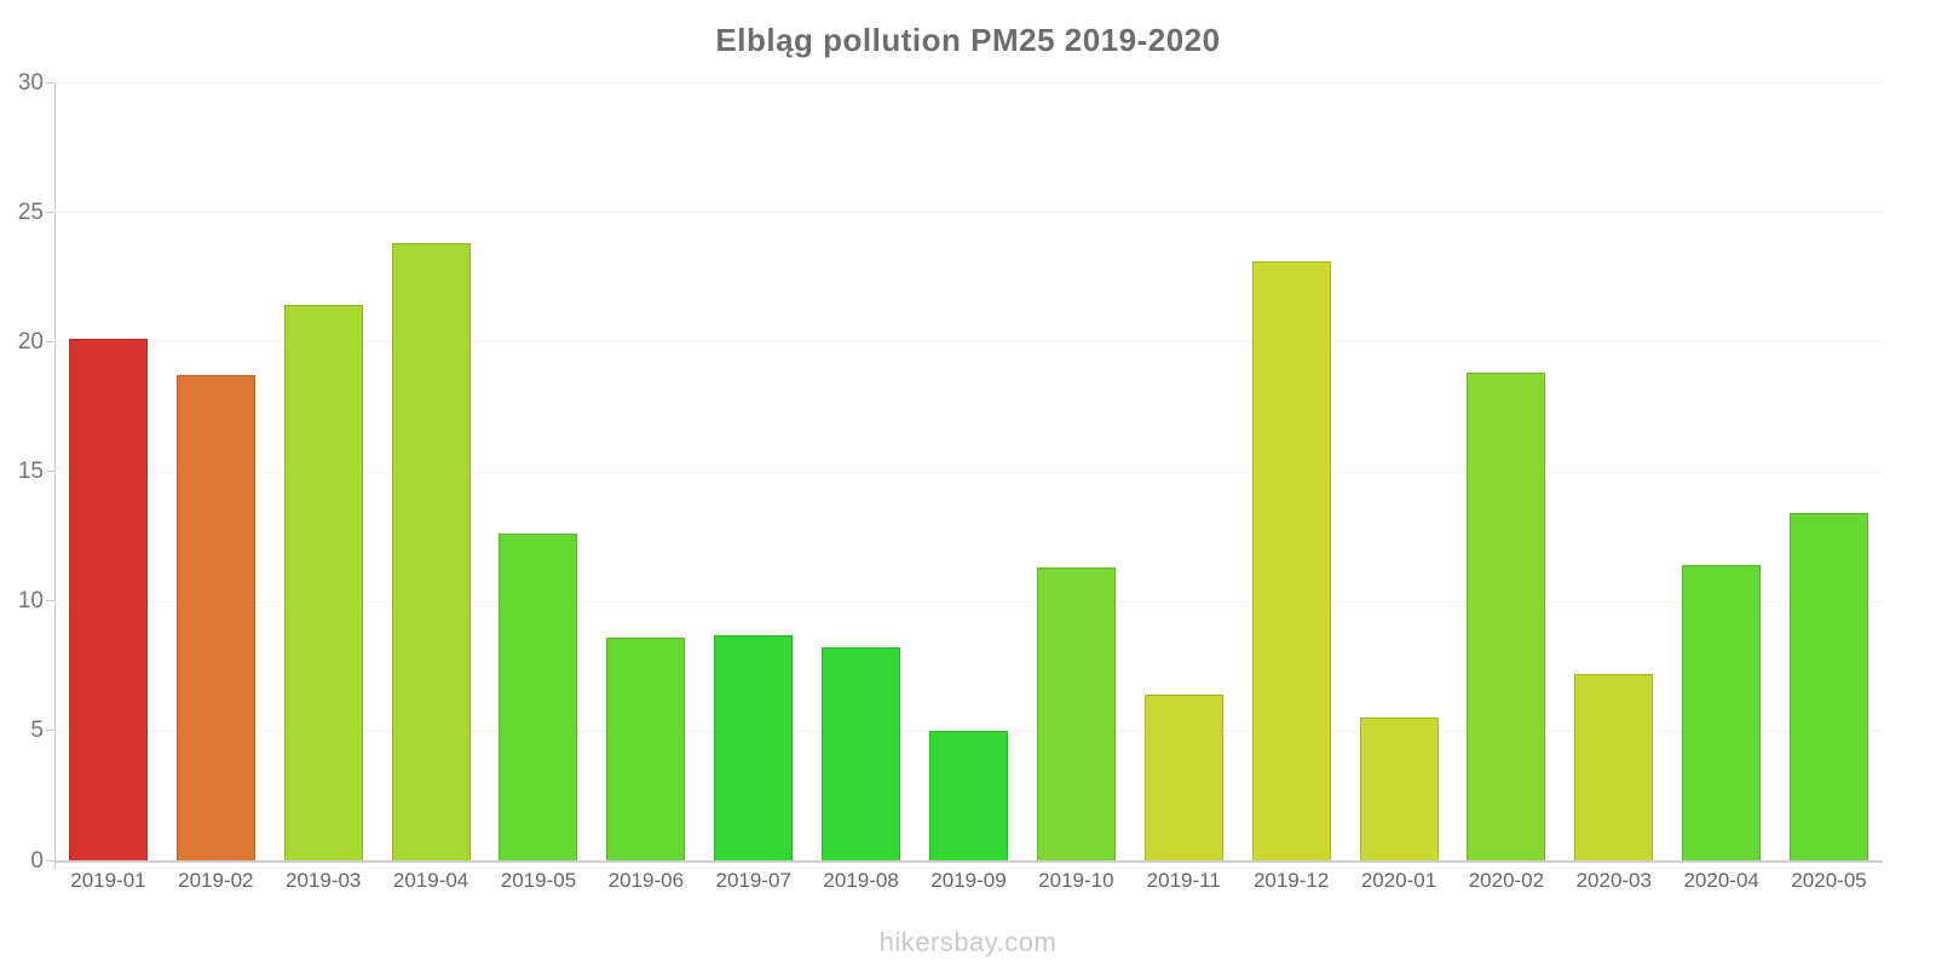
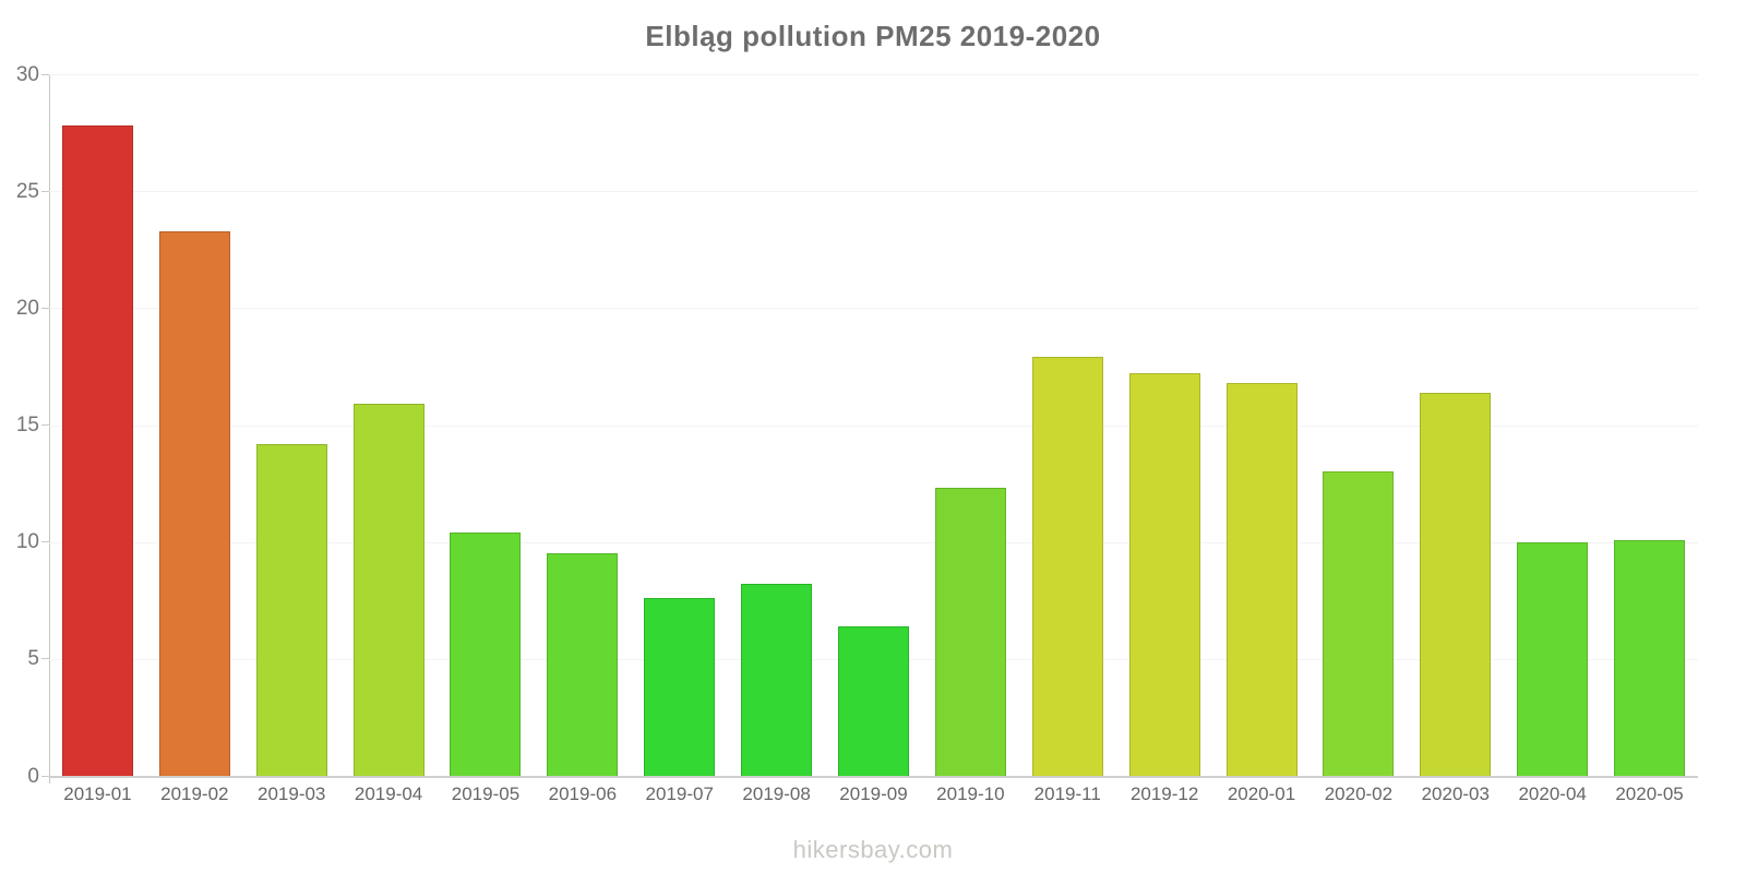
2019-01: 20.1 -> 27.8
2019-02: 18.7 -> 23.3
2019-03: 21.4 -> 14.2
2019-04: 23.8 -> 15.9
2019-05: 12.6 -> 10.4
2019-06: 8.6 -> 9.5
2019-07: 8.7 -> 7.6
2019-09: 5.0 -> 6.4
2019-10: 11.3 -> 12.3
2019-11: 6.4 -> 17.9
2019-12: 23.1 -> 17.2
2020-01: 5.5 -> 16.8
2020-02: 18.8 -> 13.0
2020-03: 7.2 -> 16.4
2020-04: 11.4 -> 10.0
2020-05: 13.4 -> 10.1
